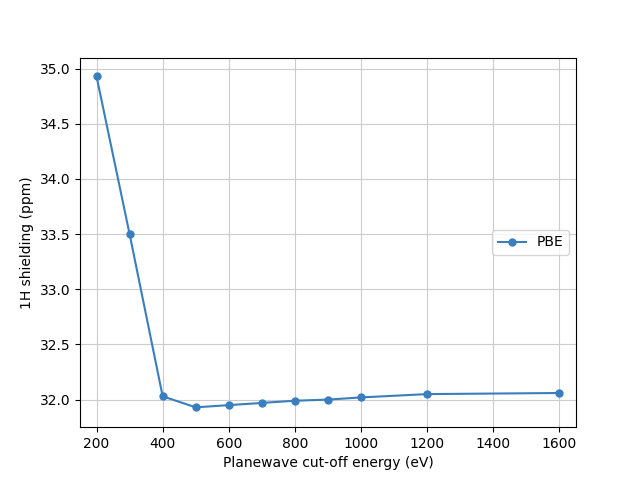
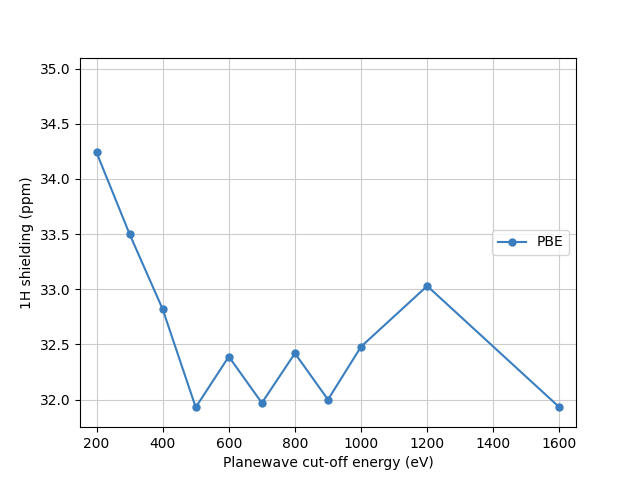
200: 34.93 -> 34.24
400: 32.03 -> 32.82
600: 31.95 -> 32.39
800: 31.99 -> 32.42
1000: 32.02 -> 32.48
1200: 32.05 -> 33.03
1600: 32.06 -> 31.93
